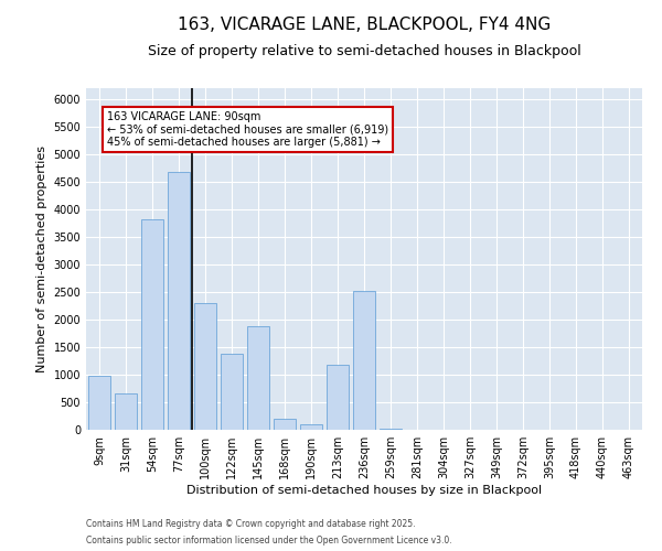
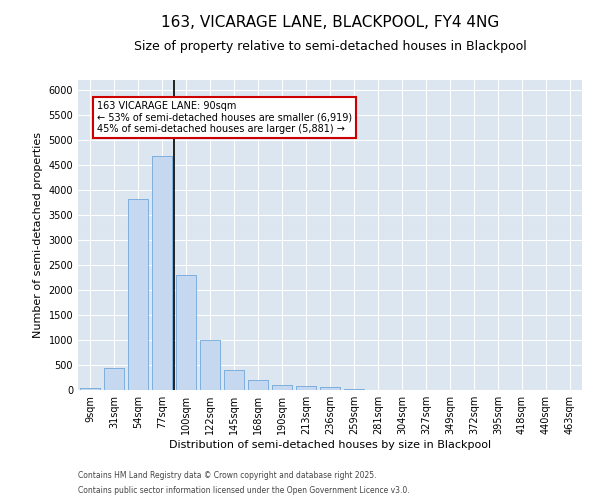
9sqm: 980 -> 50
31sqm: 660 -> 440
122sqm: 1380 -> 1000
145sqm: 1880 -> 410
213sqm: 1180 -> 80
236sqm: 2520 -> 60
